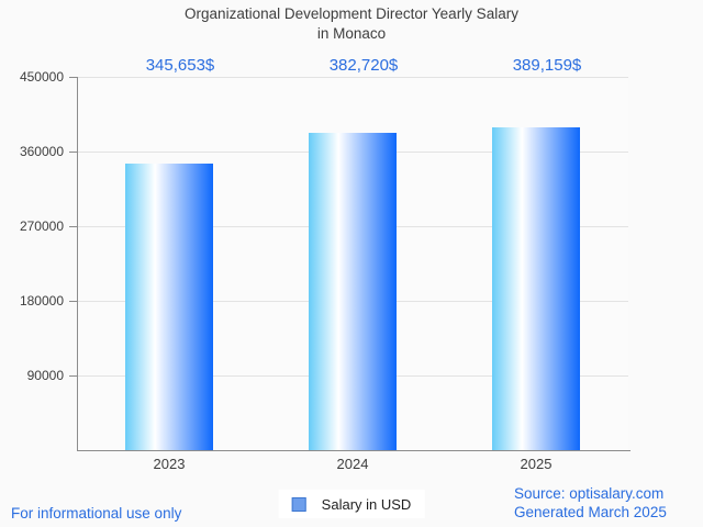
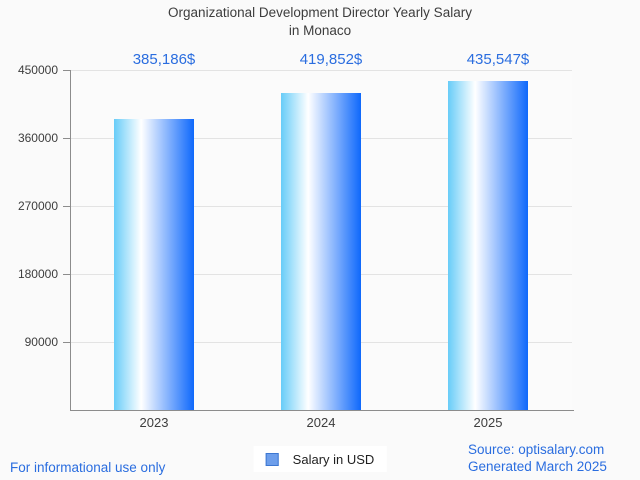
2023: 345,653 -> 385,186
2024: 382,720 -> 419,852
2025: 389,159 -> 435,547
